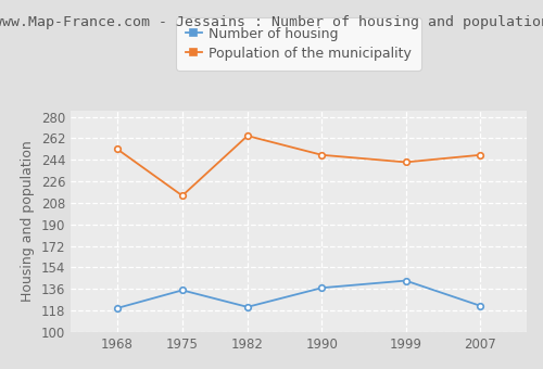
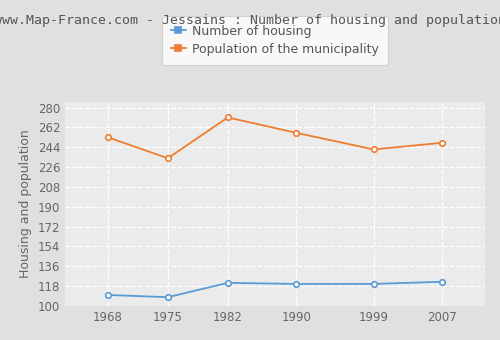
Number of housing/1968: 120 -> 110
Number of housing/1975: 135 -> 108
Population of the municipality/1975: 214 -> 234
Population of the municipality/1982: 264 -> 271
Number of housing/1990: 137 -> 120
Population of the municipality/1990: 248 -> 257
Number of housing/1999: 143 -> 120
